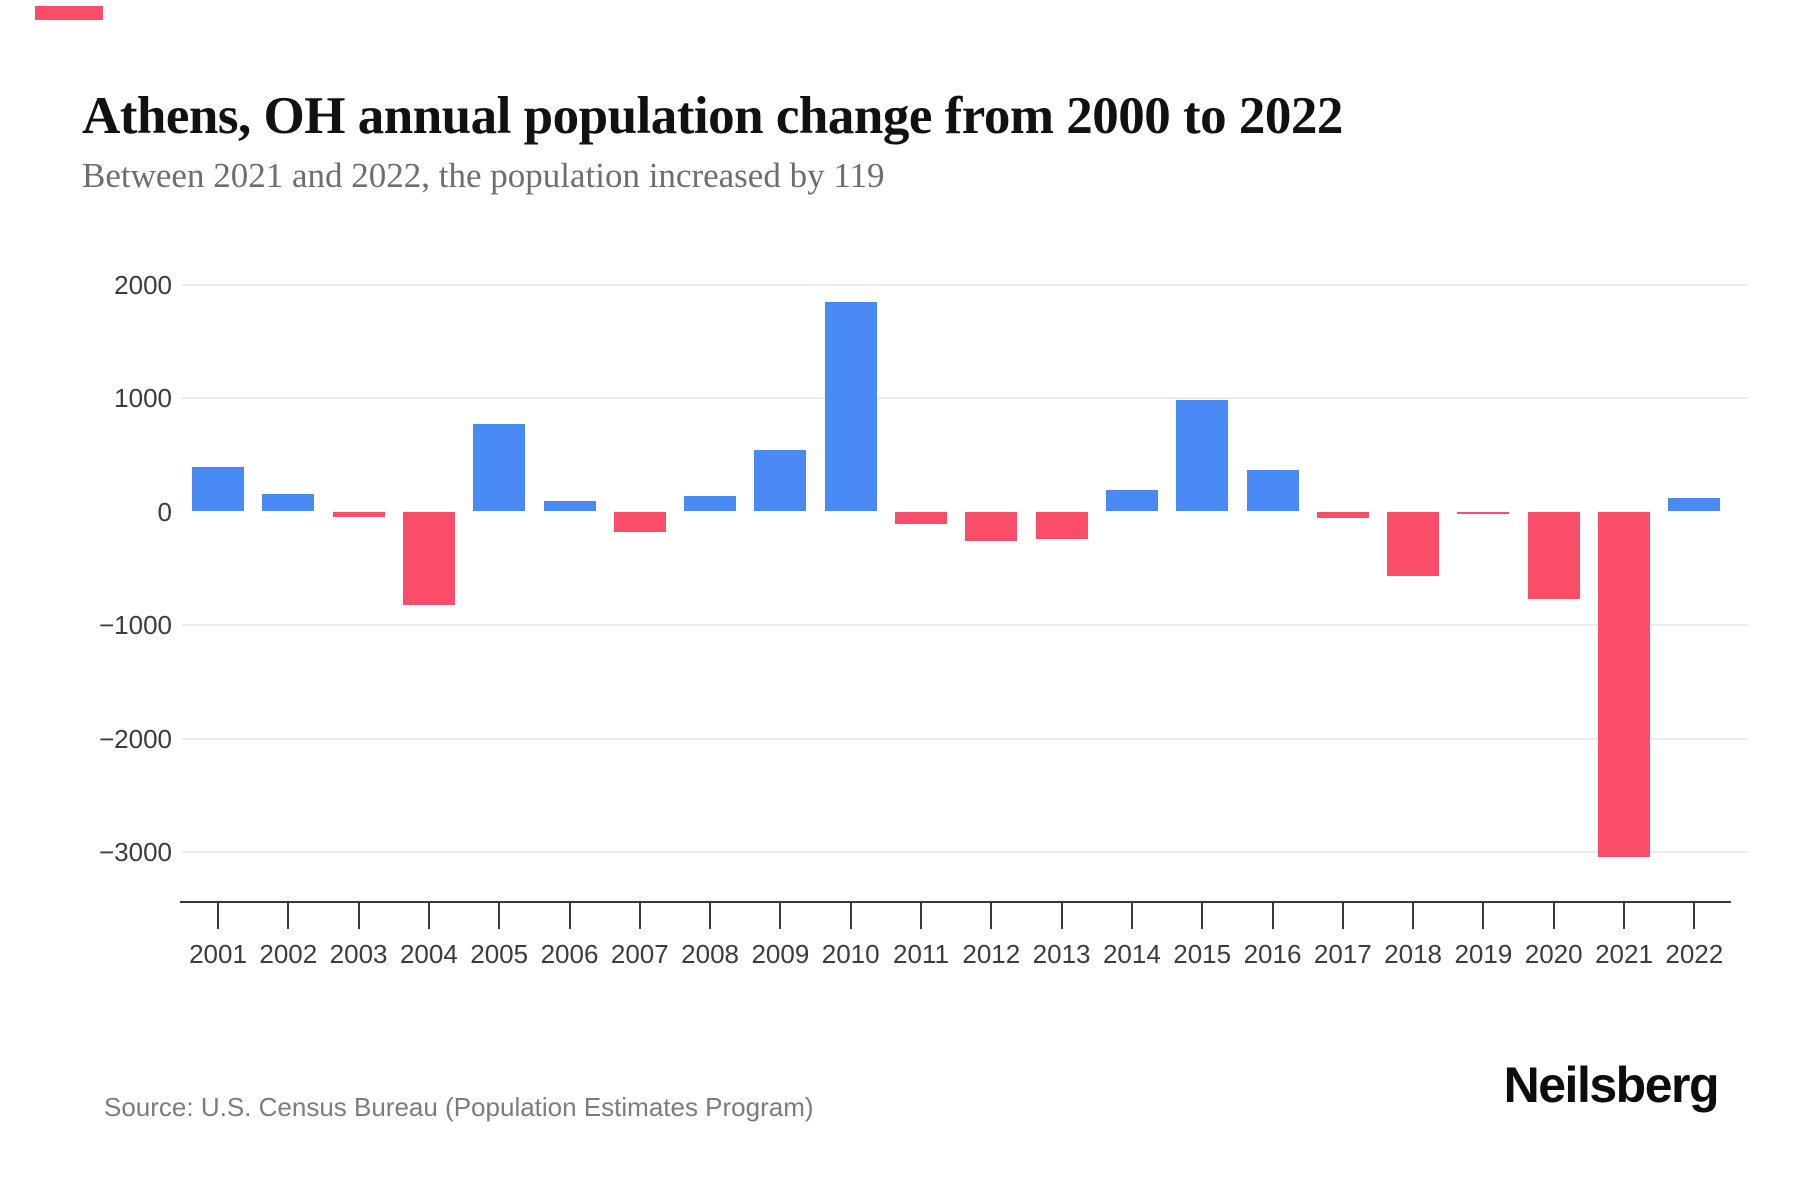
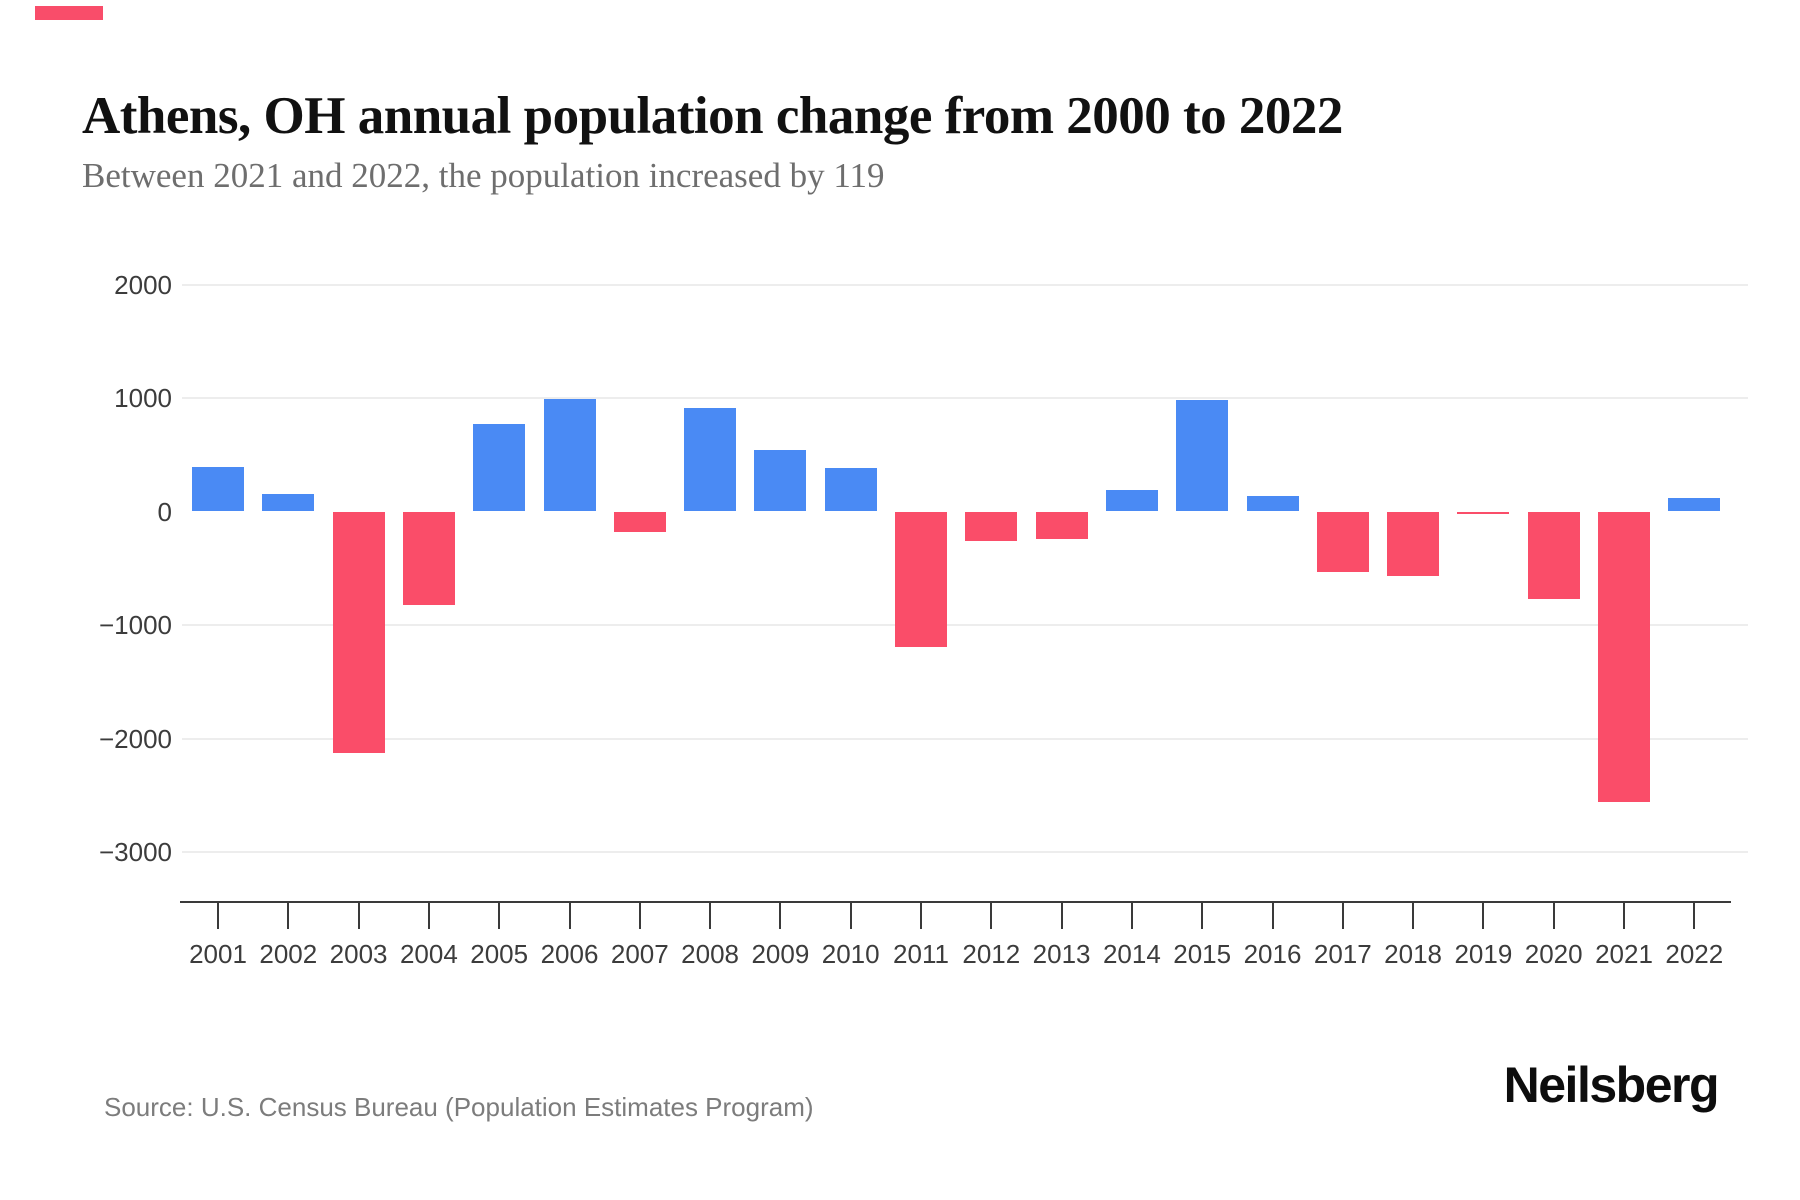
2003: -40 -> -2130
2006: 90 -> 990
2008: 140 -> 910
2010: 1850 -> 380
2011: -110 -> -1190
2016: 370 -> 140
2017: -60 -> -530
2021: -3040 -> -2560
